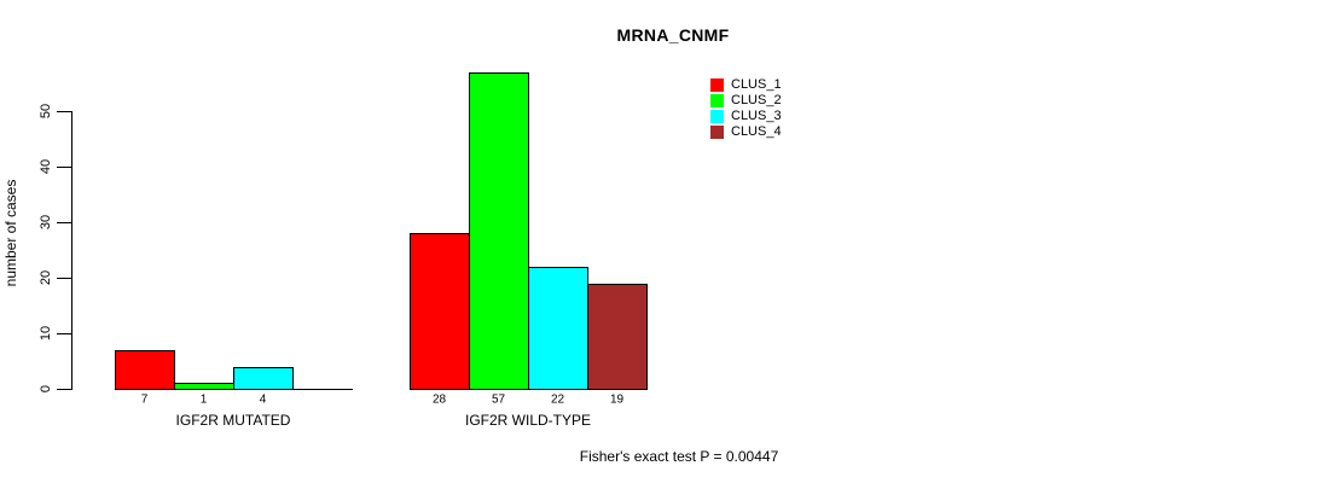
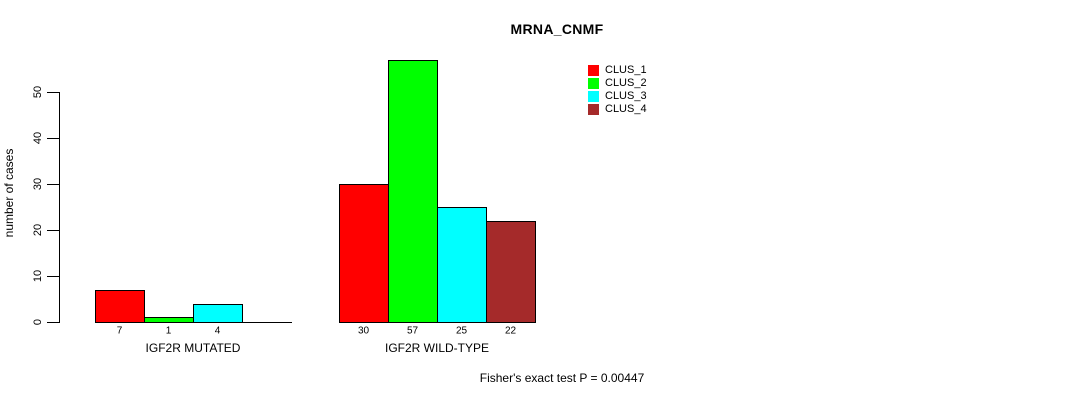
CLUS_1/IGF2R WILD-TYPE: 28 -> 30
CLUS_3/IGF2R WILD-TYPE: 22 -> 25
CLUS_4/IGF2R WILD-TYPE: 19 -> 22
